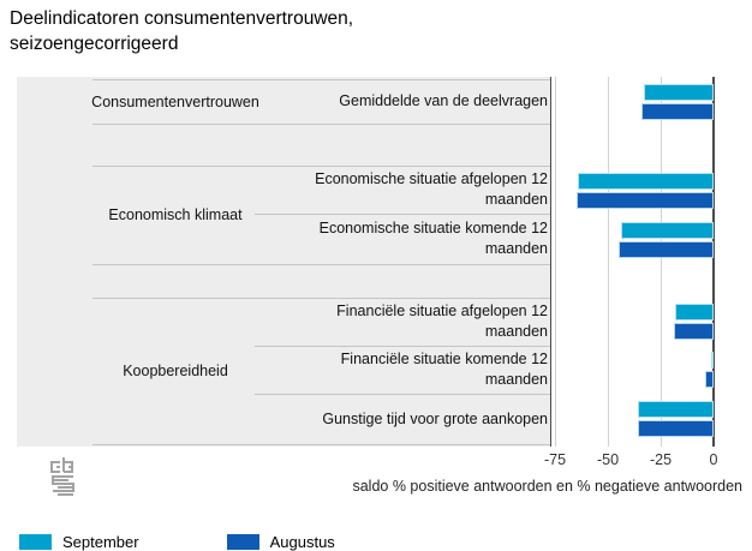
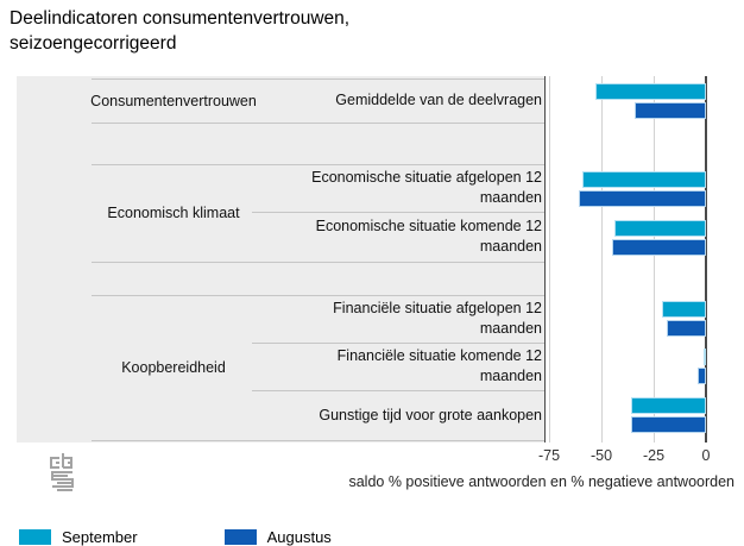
September/Gemiddelde van de deelvragen: -33 -> -53
September/Economische situatie afgelopen 12 maanden: -64 -> -59
Augustus/Economische situatie afgelopen 12 maanden: -65 -> -61
September/Financiële situatie afgelopen 12 maanden: -18 -> -21
